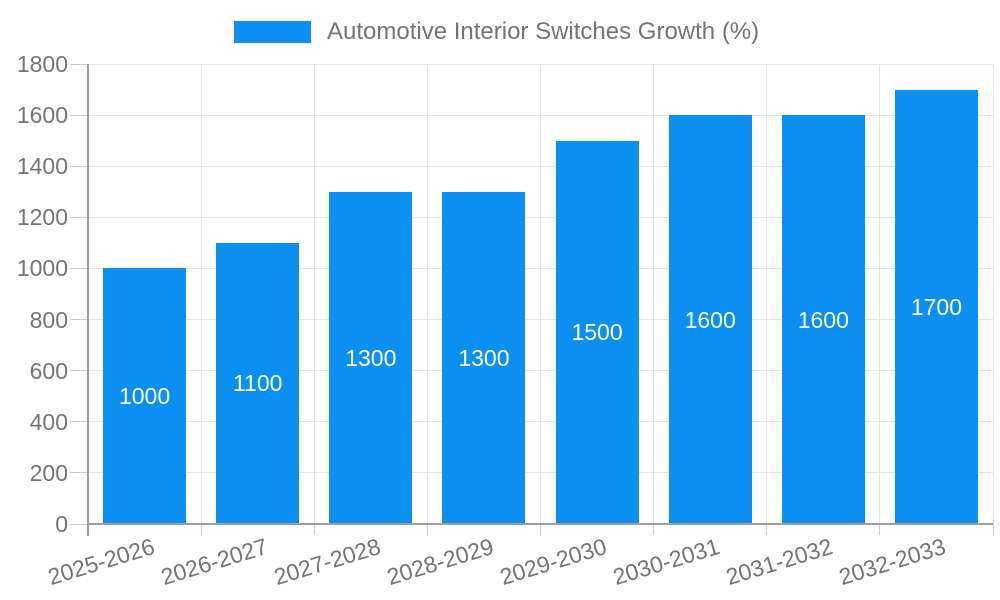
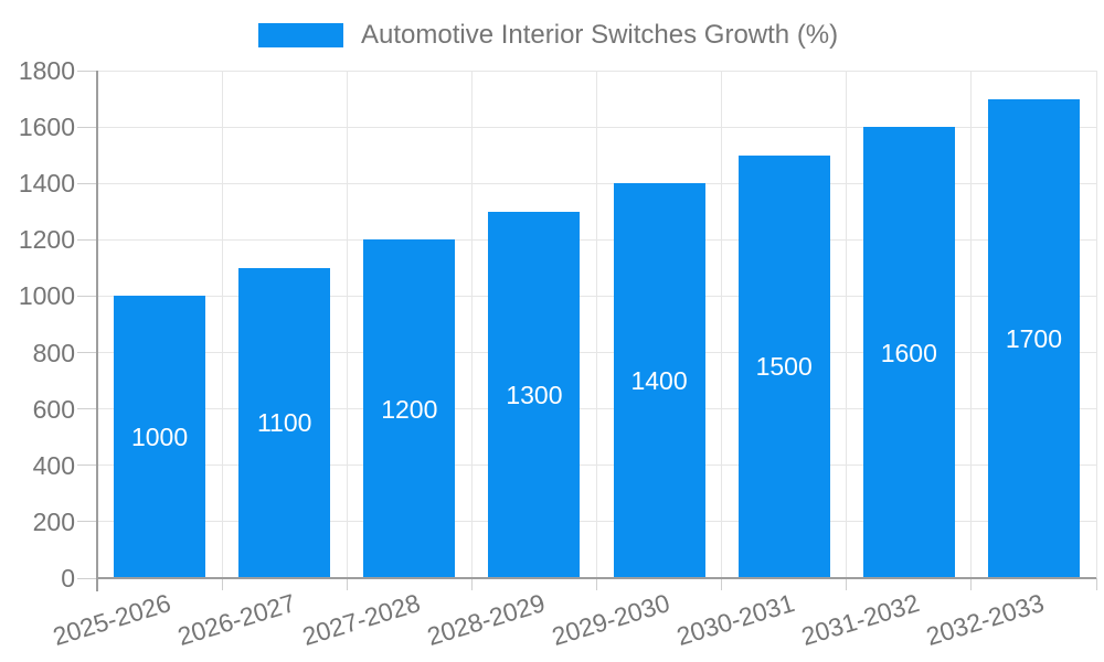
2027-2028: 1300 -> 1200
2029-2030: 1500 -> 1400
2030-2031: 1600 -> 1500
